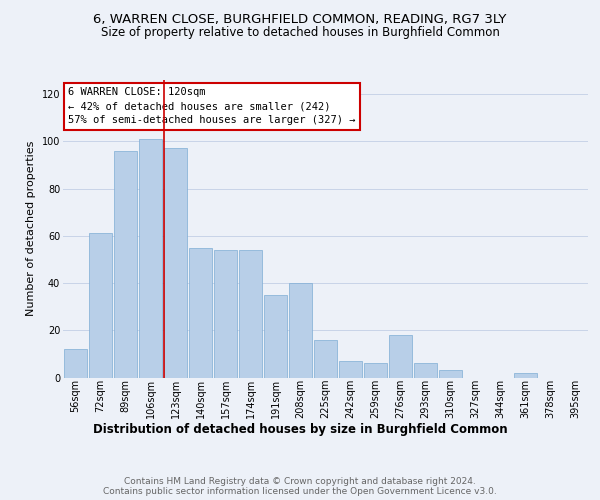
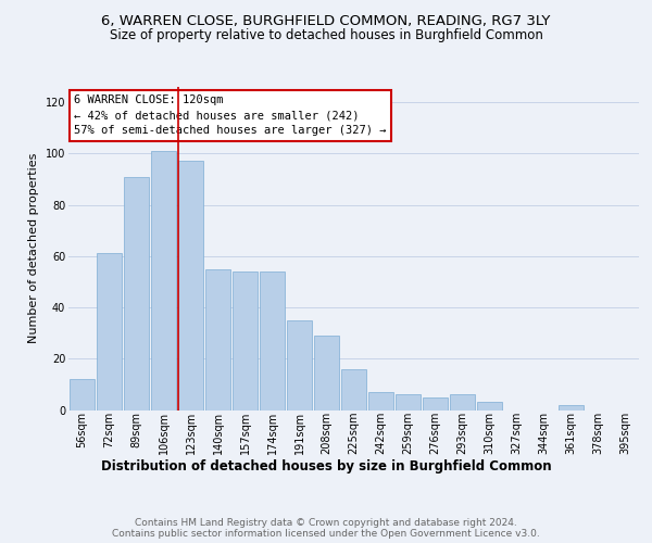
89sqm: 96 -> 91
208sqm: 40 -> 29
276sqm: 18 -> 5
